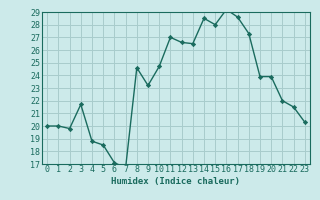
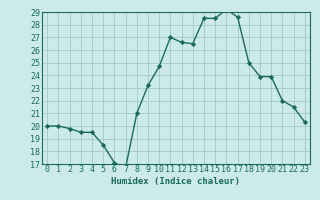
3: 21.7 -> 19.5
4: 18.8 -> 19.5
8: 24.6 -> 21.0
15: 28.0 -> 28.5
18: 27.3 -> 25.0
